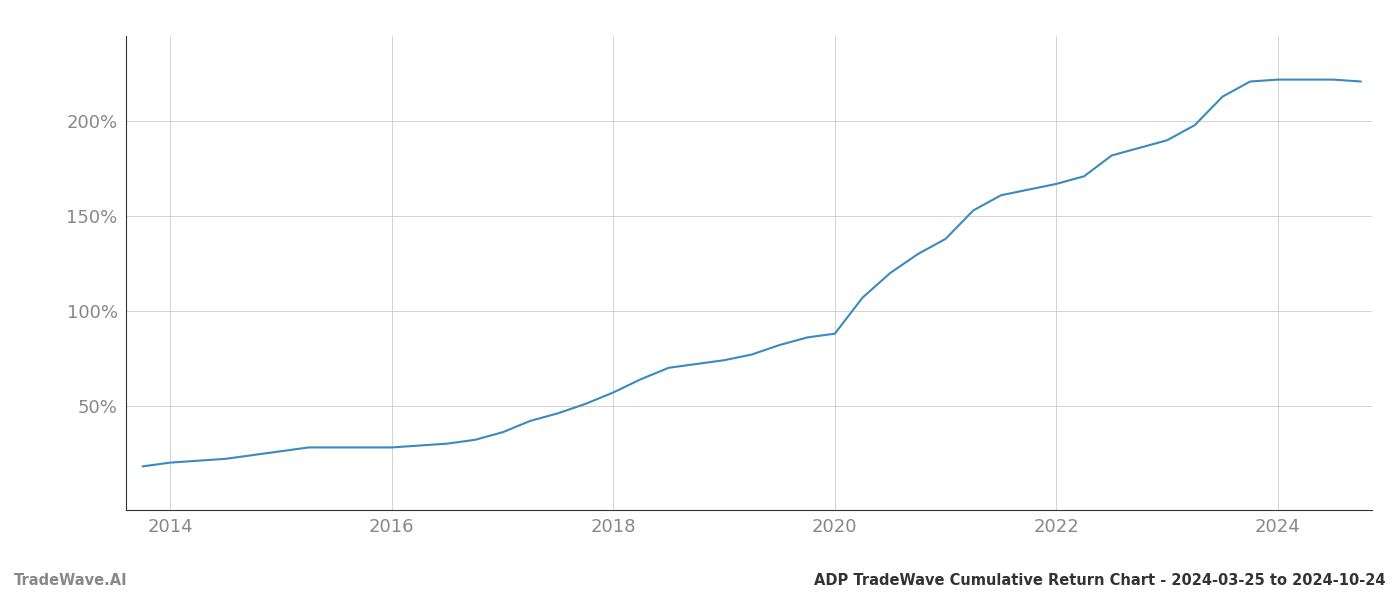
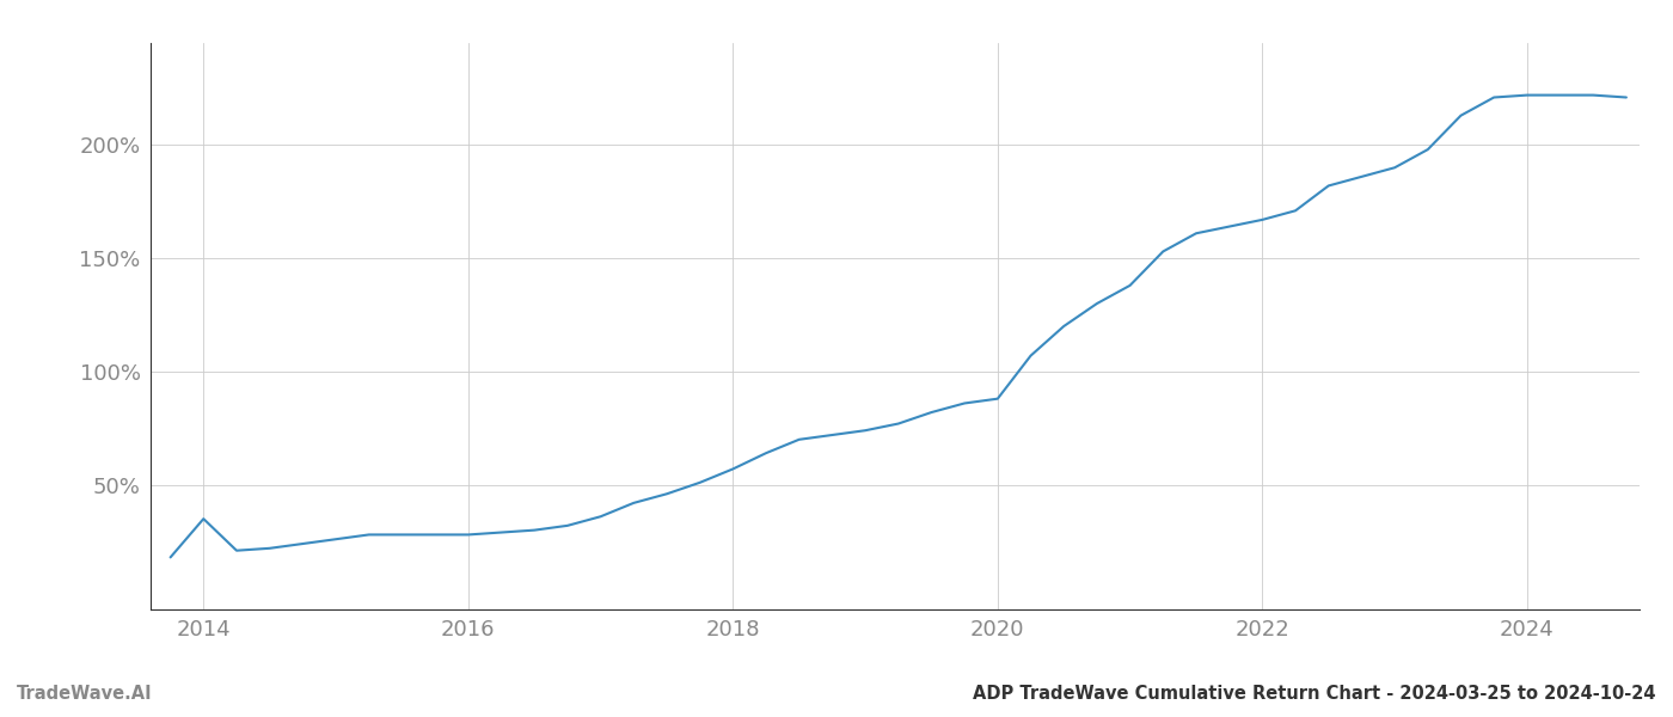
2014: 20% -> 35%
